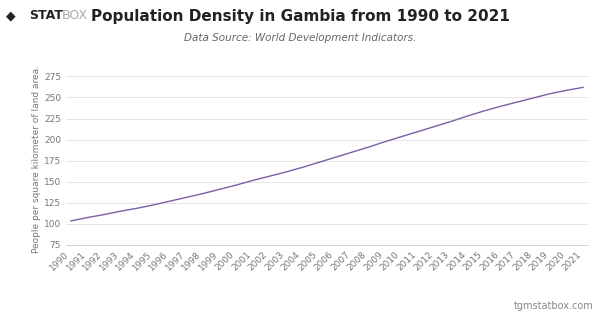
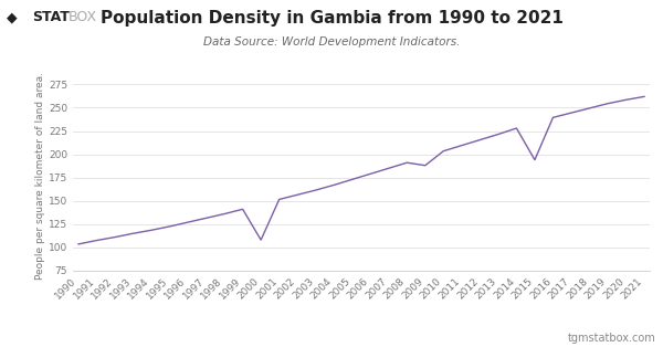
2000: 146 -> 108
2009: 198 -> 188
2015: 234 -> 194
